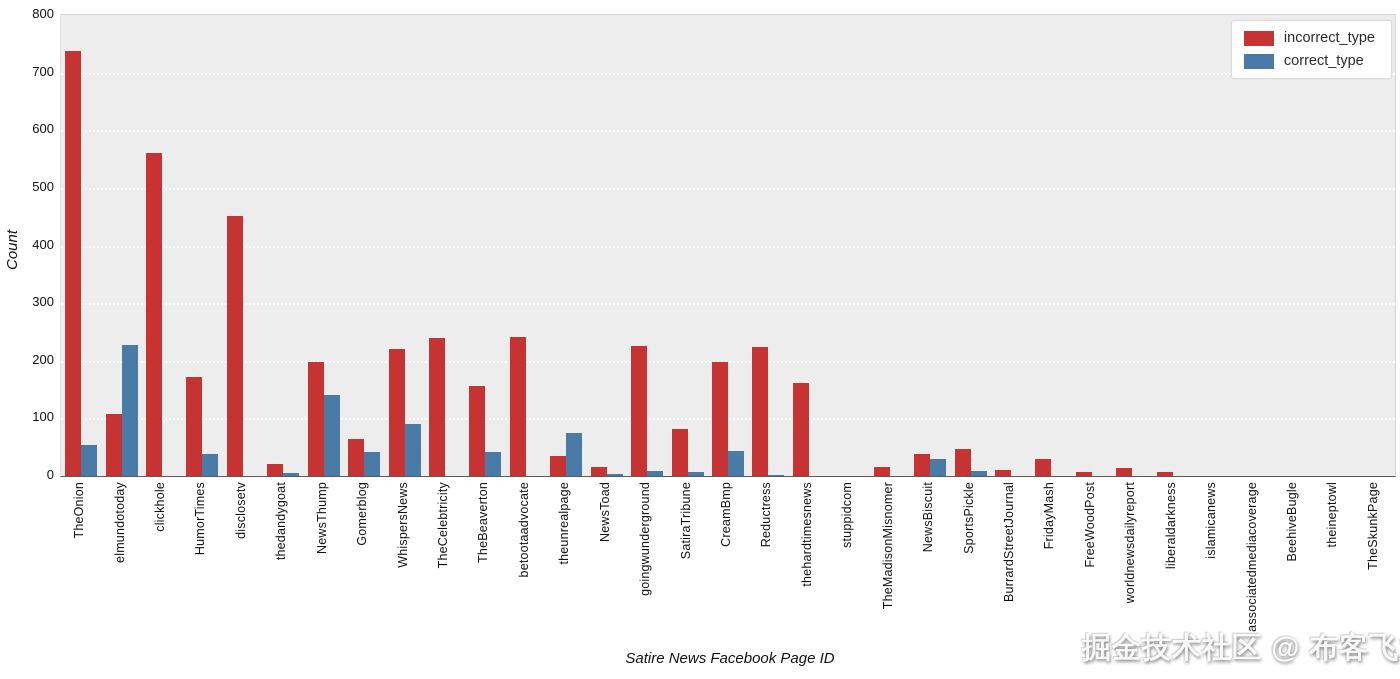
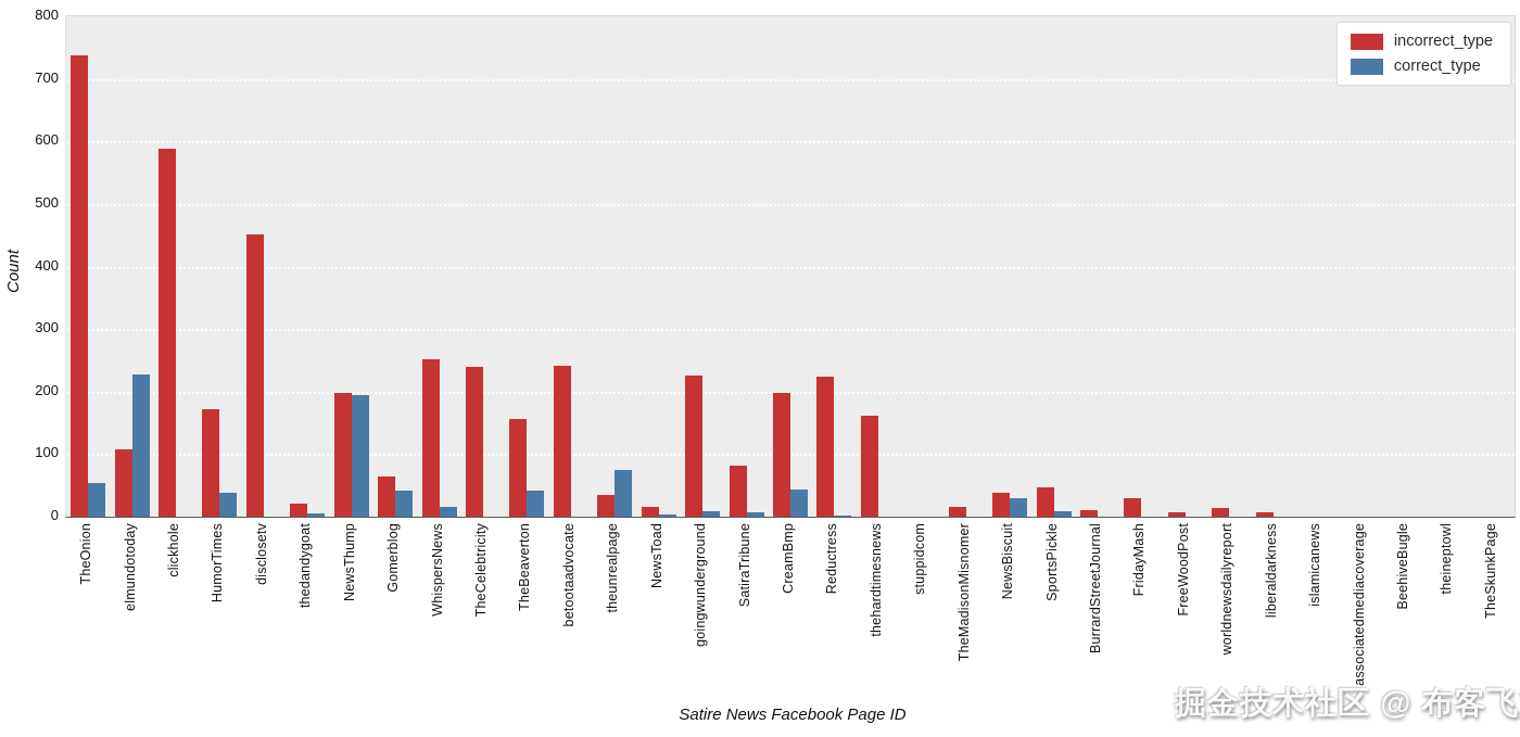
incorrect_type/clickhole: 560 -> 590
correct_type/NewsThump: 140 -> 200
incorrect_type/WhispersNews: 220 -> 250
correct_type/WhispersNews: 90 -> 20
